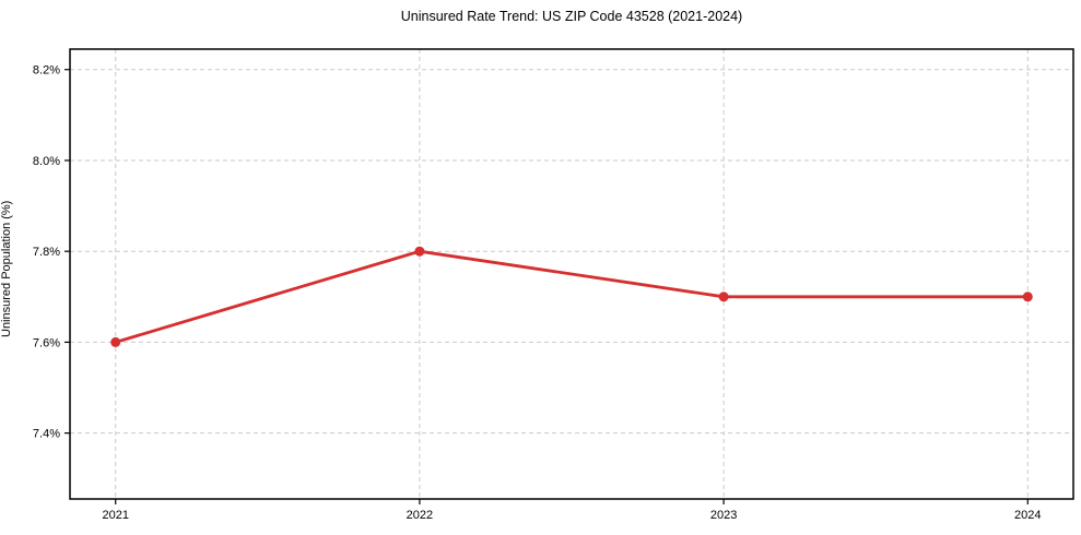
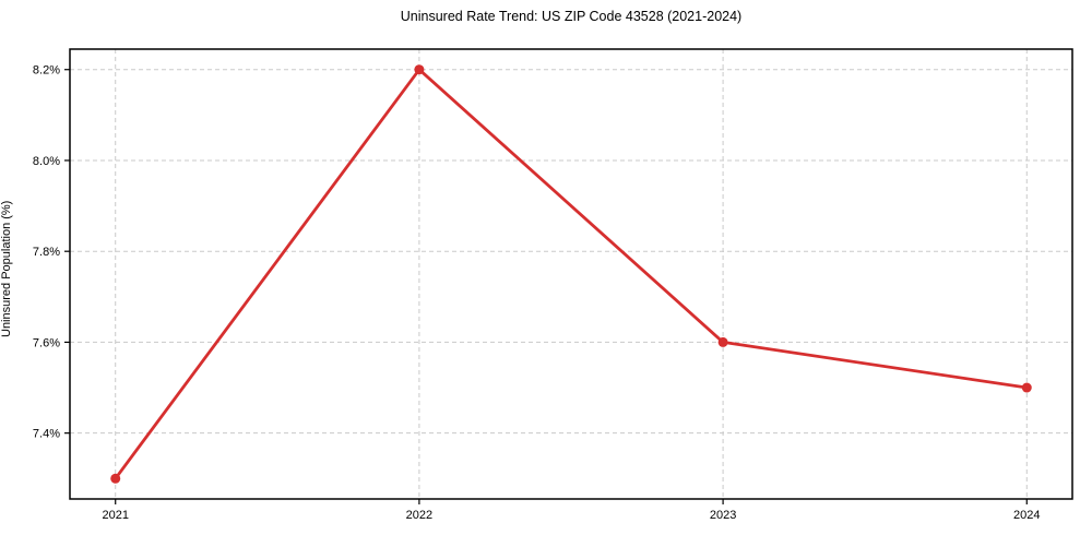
2021: 7.6% -> 7.3%
2022: 7.8% -> 8.2%
2023: 7.7% -> 7.6%
2024: 7.7% -> 7.5%
